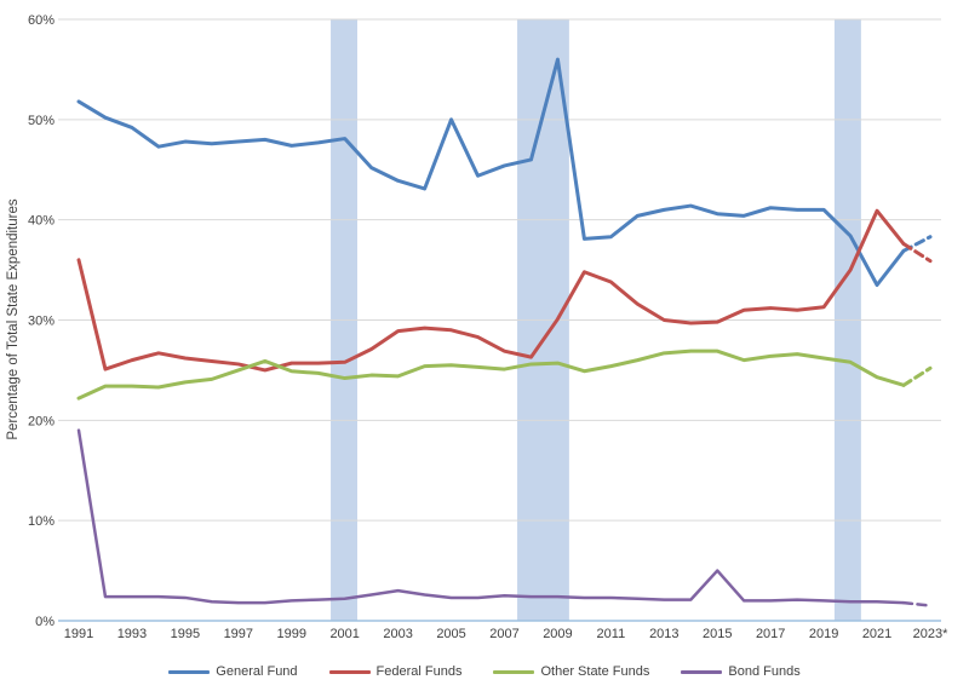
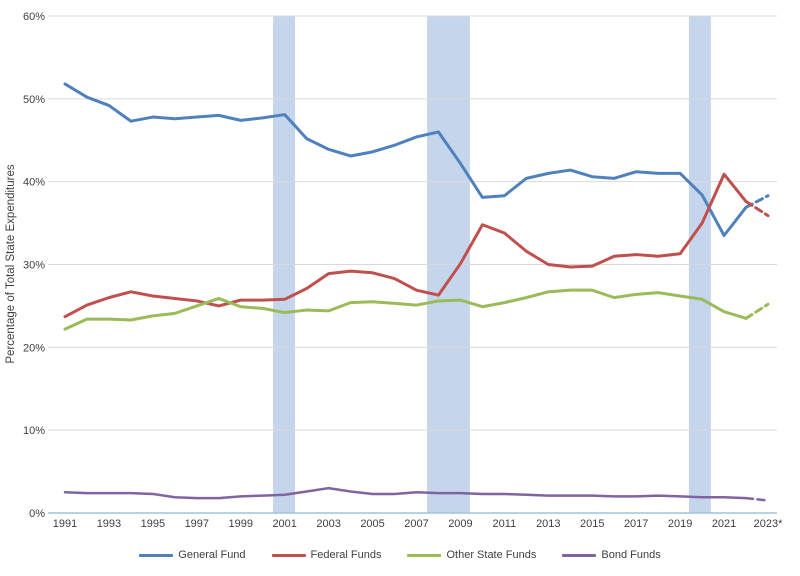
Federal Funds/1991: 36% -> 24%
Bond Funds/1991: 19% -> 2%
General Fund/2005: 50% -> 44%
General Fund/2009: 56% -> 42%
Bond Funds/2015: 5% -> 2%
